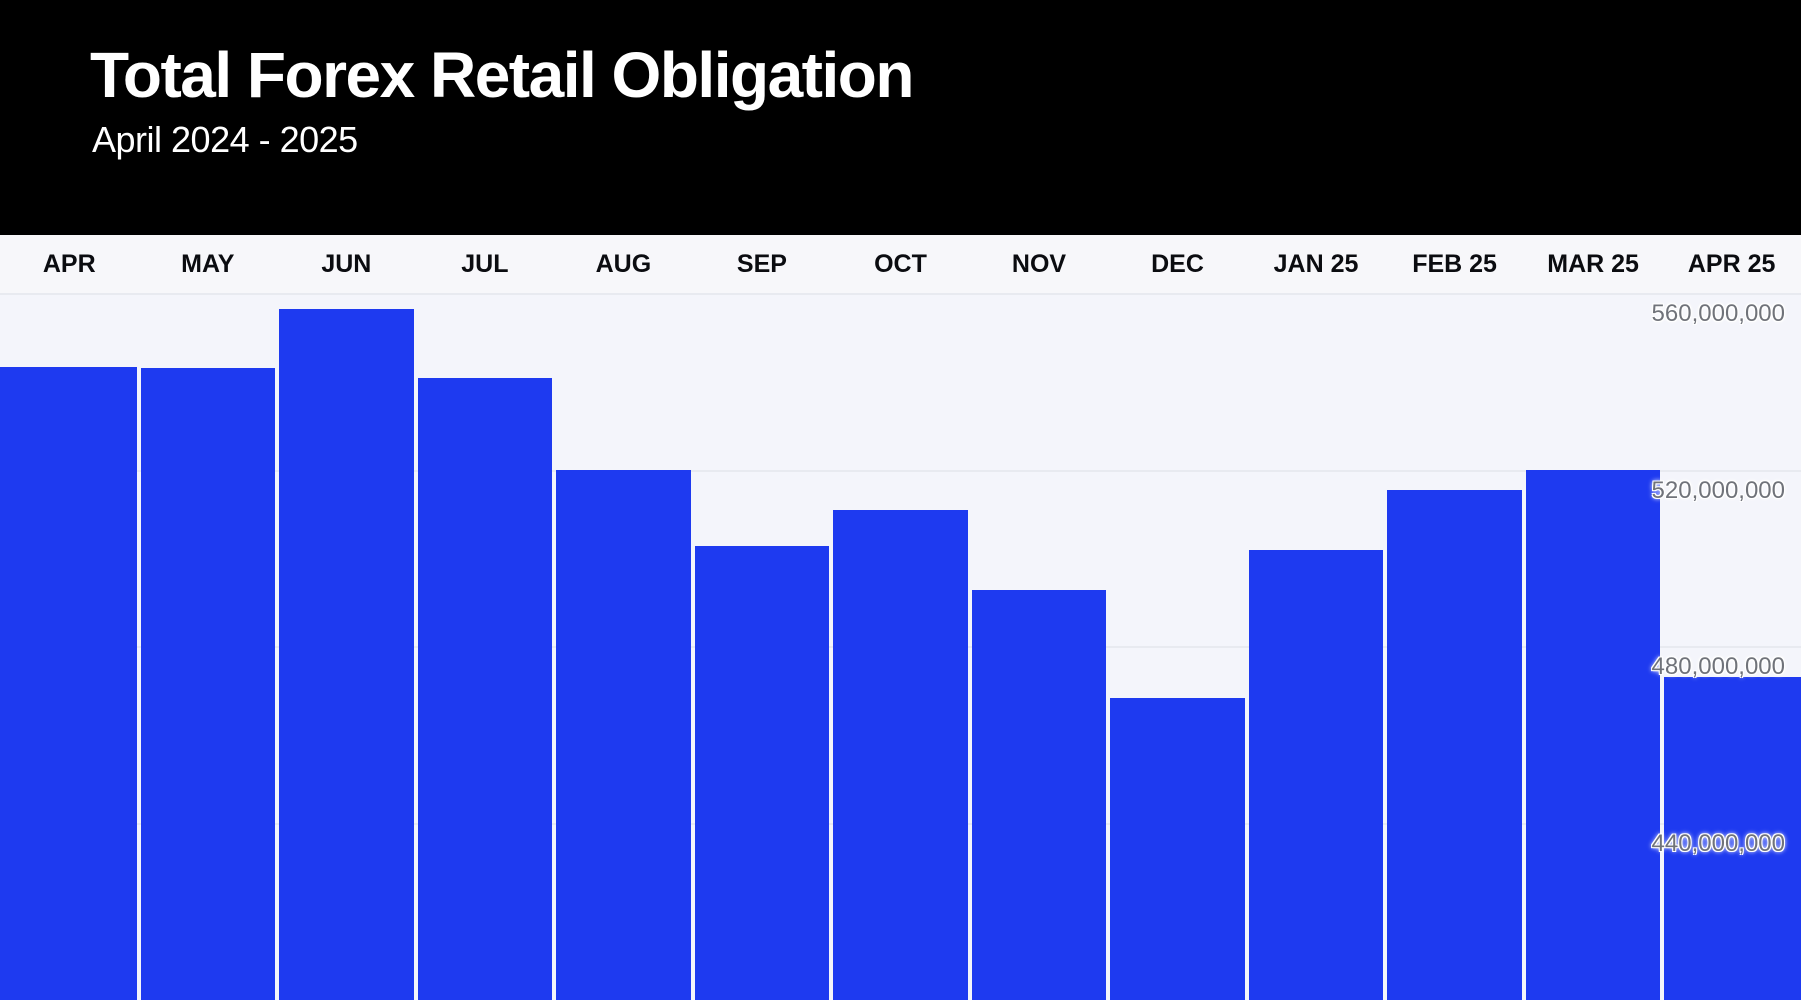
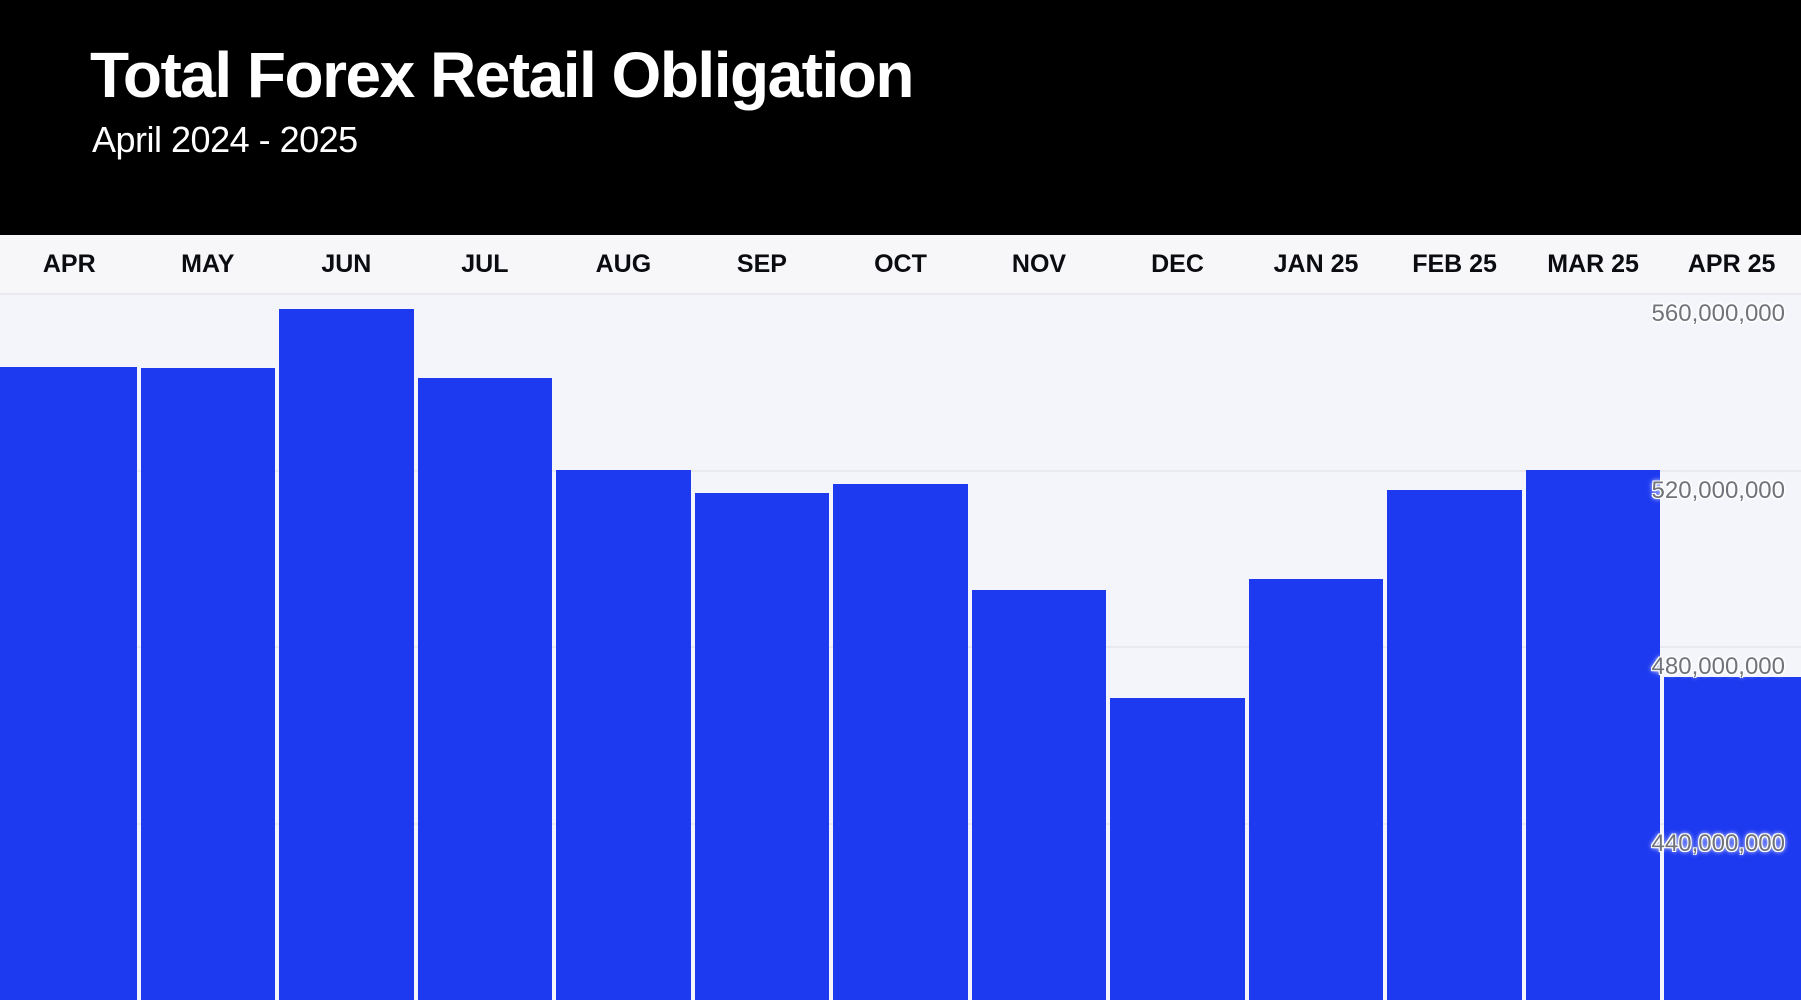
SEP: 503000000 -> 515000000
OCT: 511000000 -> 517000000
JAN 25: 502000000 -> 495000000
